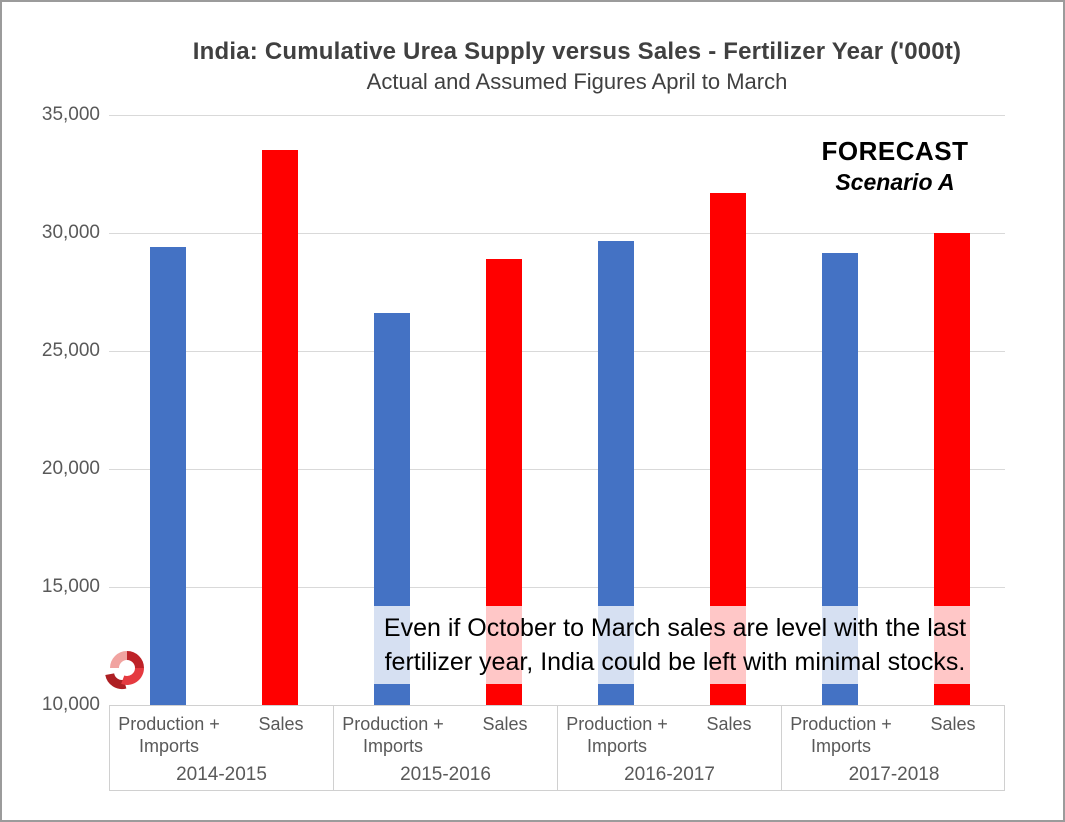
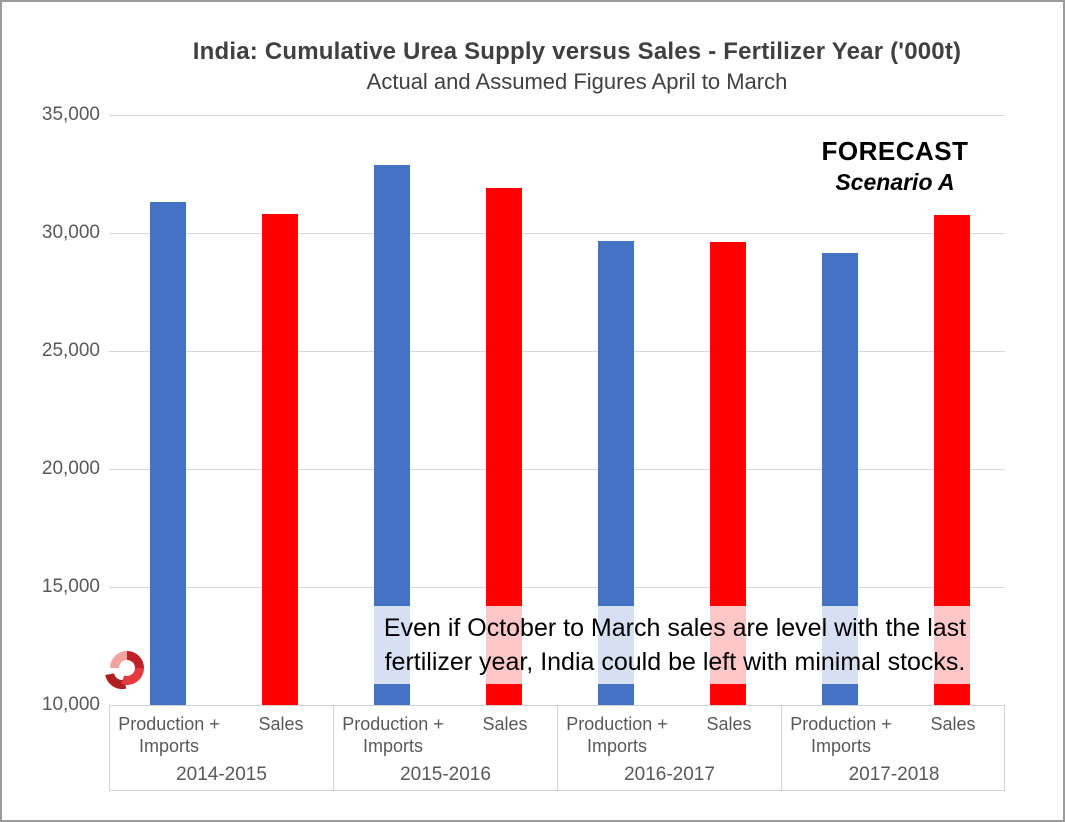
Production + Imports/2014-2015: 29400 -> 31300
Sales/2014-2015: 33500 -> 30800
Production + Imports/2015-2016: 26600 -> 32900
Sales/2015-2016: 28900 -> 31900
Sales/2016-2017: 31700 -> 29600
Sales/2017-2018: 30000 -> 30800
